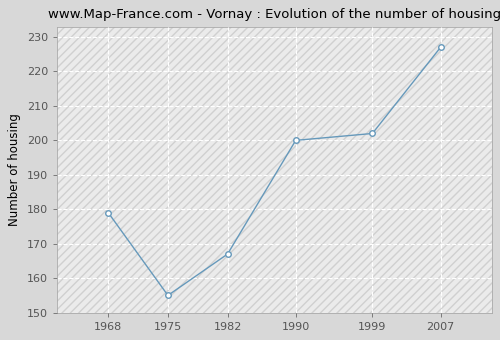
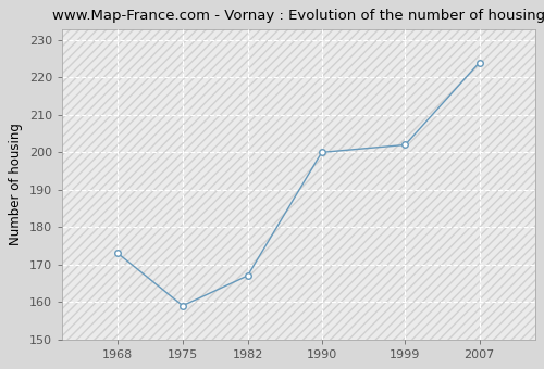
1968: 179 -> 173
1975: 155 -> 159
2007: 227 -> 224
